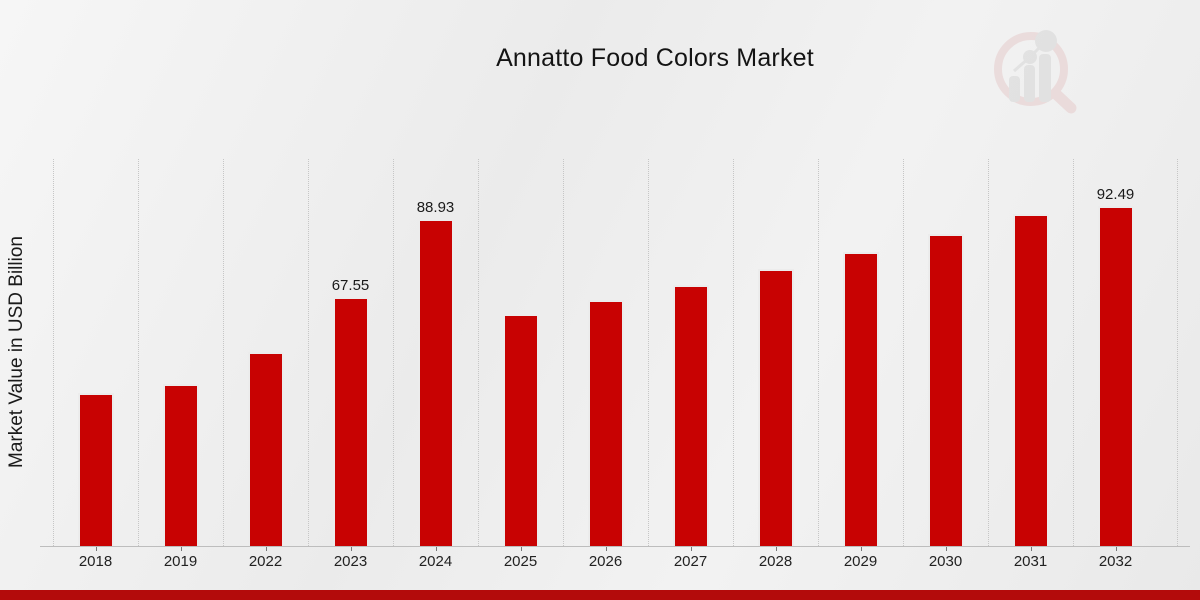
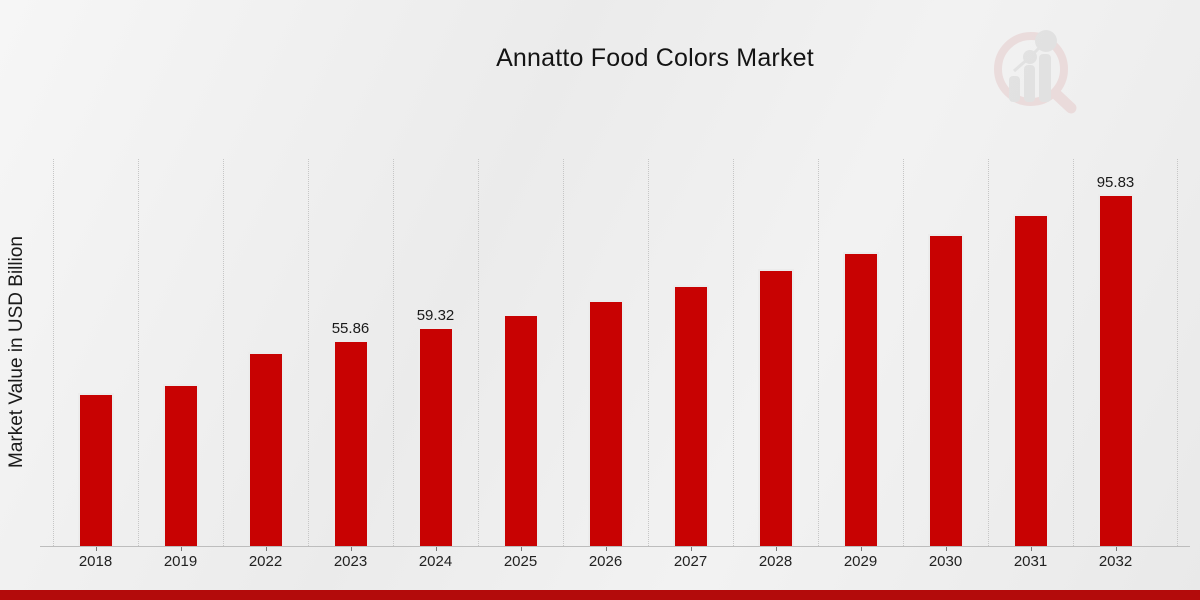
2023: 67.55 -> 55.86
2024: 88.93 -> 59.32
2032: 92.49 -> 95.83
